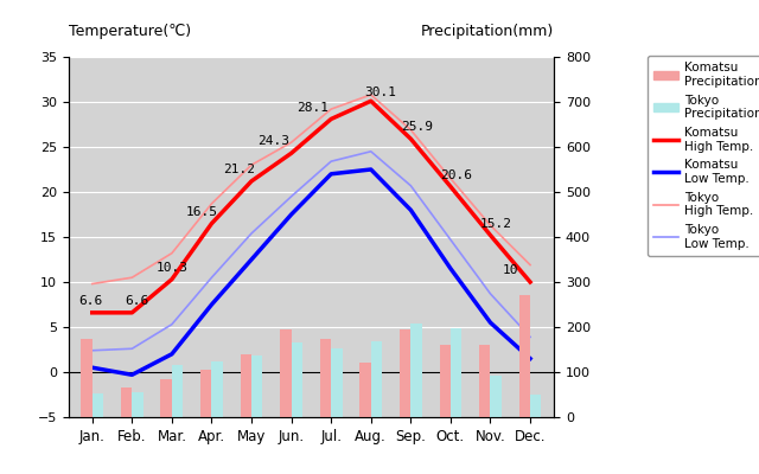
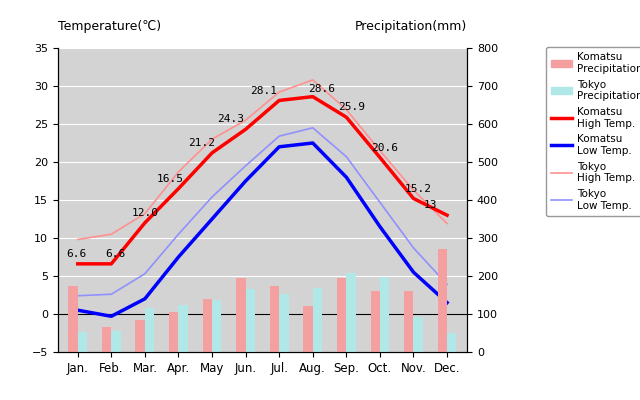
Komatsu High Temp./Mar.: 10.3 -> 12.0
Komatsu High Temp./Aug.: 30.1 -> 28.6
Komatsu High Temp./Dec.: 10 -> 13
